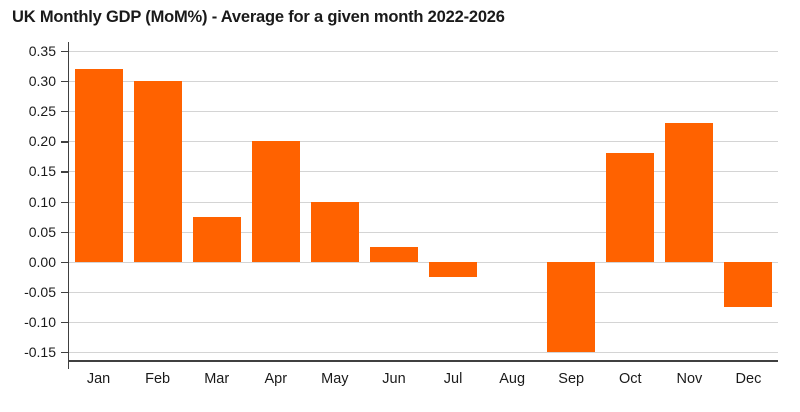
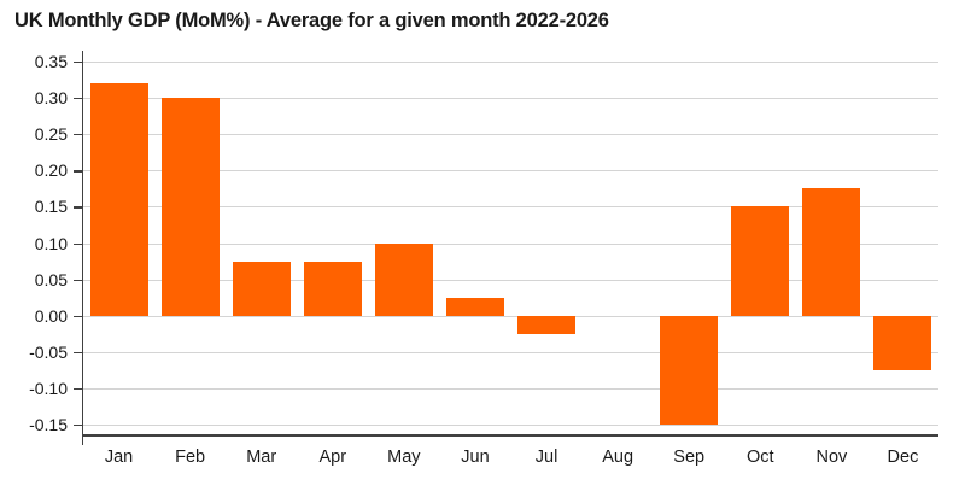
Apr: 0.20 -> 0.07
Oct: 0.18 -> 0.15
Nov: 0.23 -> 0.17
